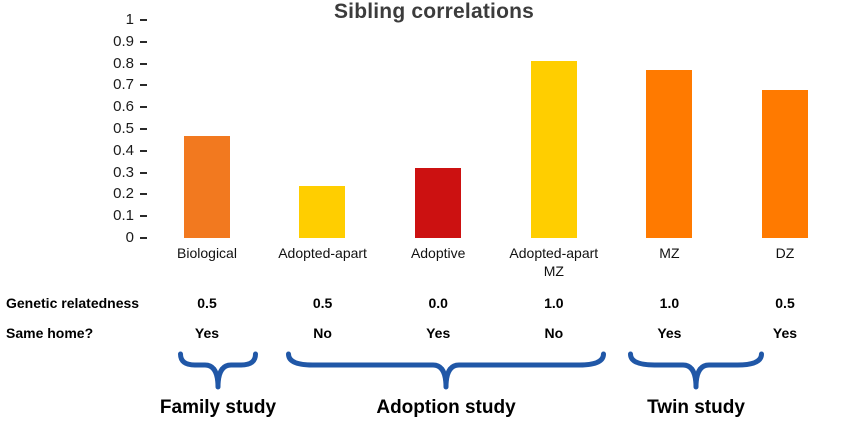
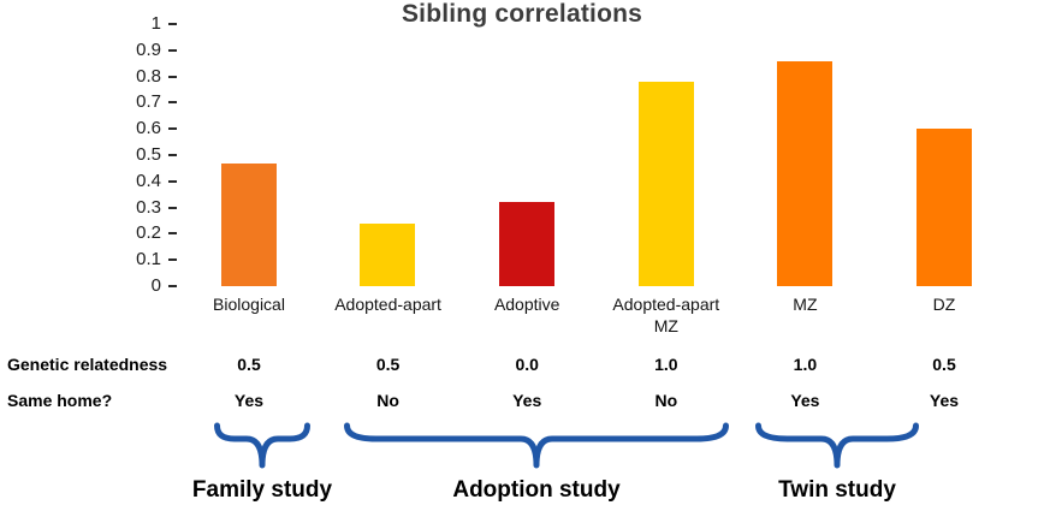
Adopted-apart MZ: 0.81 -> 0.78
MZ: 0.77 -> 0.86
DZ: 0.68 -> 0.60
